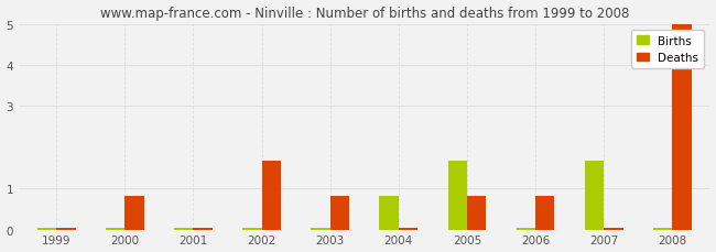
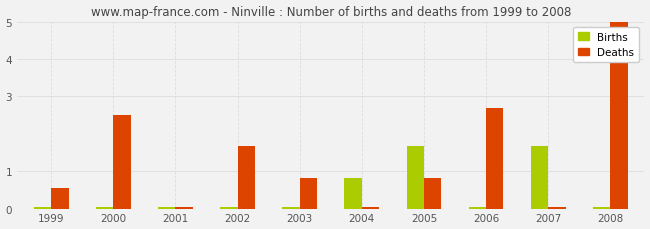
Deaths/1999: 0.05 -> 0.55
Deaths/2000: 0.83 -> 2.50
Deaths/2006: 0.83 -> 2.70
